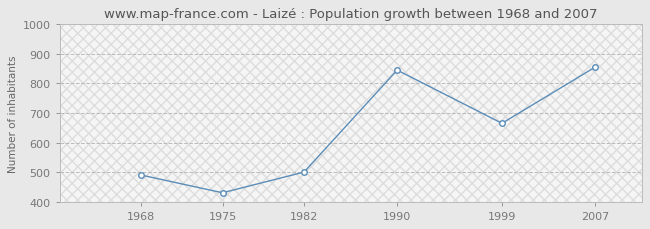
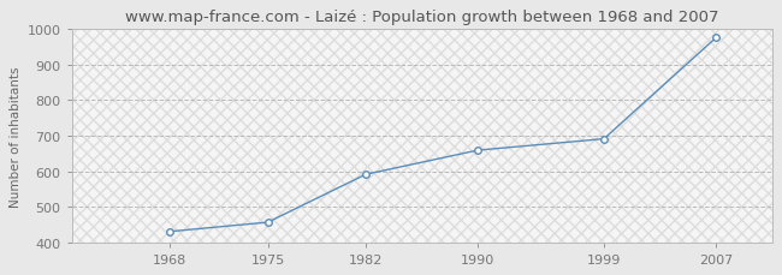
1968: 490 -> 430
1975: 430 -> 456
1982: 500 -> 591
1990: 845 -> 659
1999: 665 -> 691
2007: 855 -> 976
